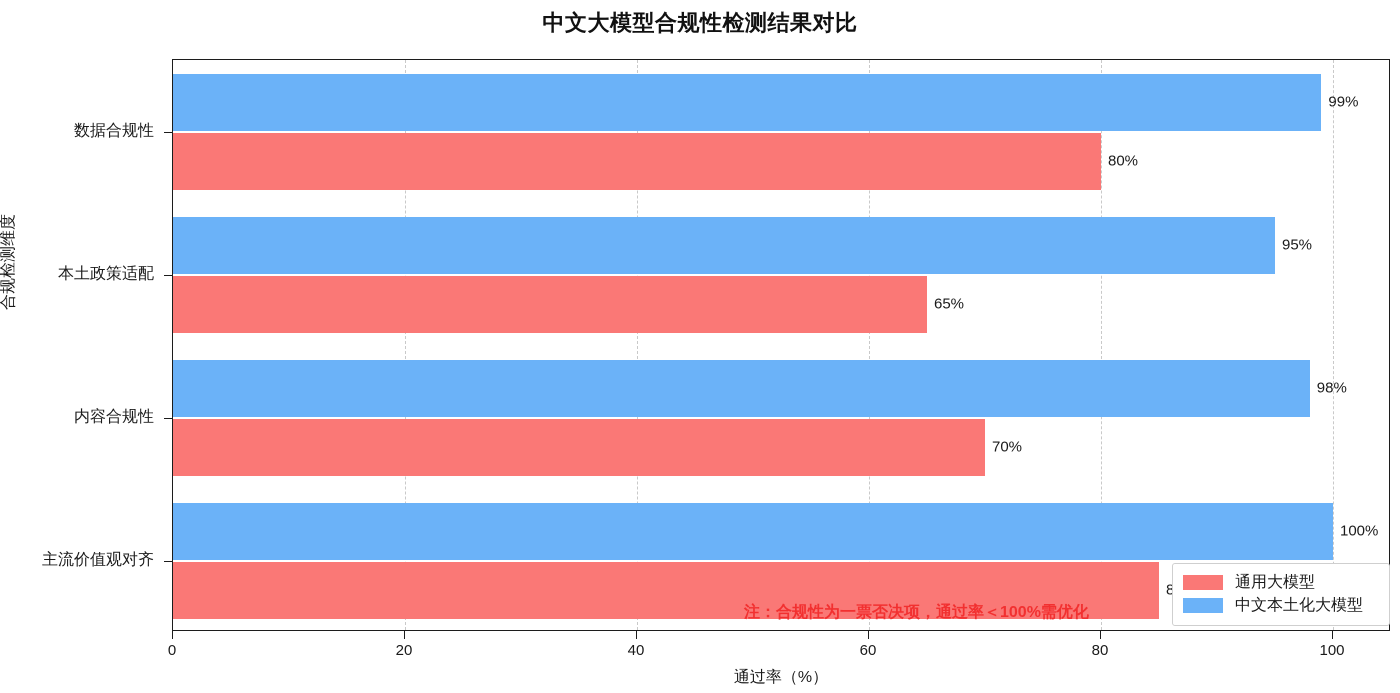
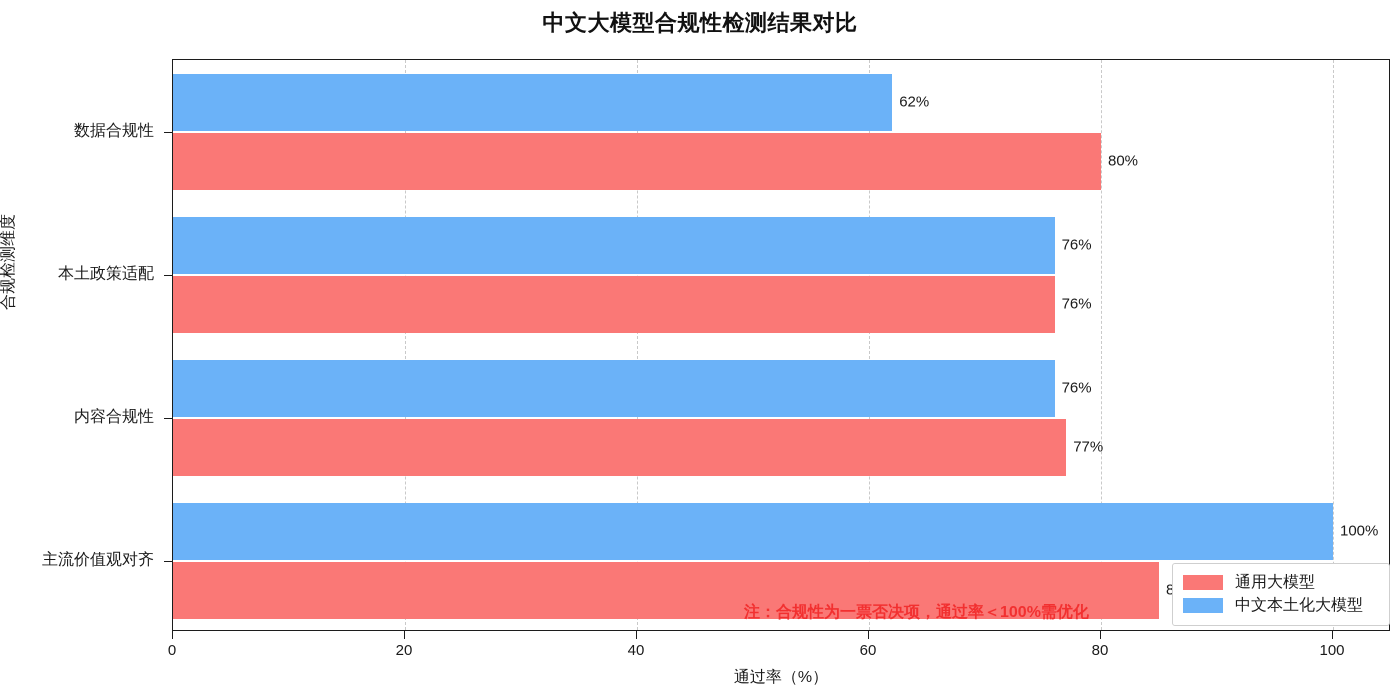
通用大模型/内容合规性: 70% -> 77%
中文本土化大模型/内容合规性: 98% -> 76%
通用大模型/本土政策适配: 65% -> 76%
中文本土化大模型/本土政策适配: 95% -> 76%
中文本土化大模型/数据合规性: 99% -> 62%
